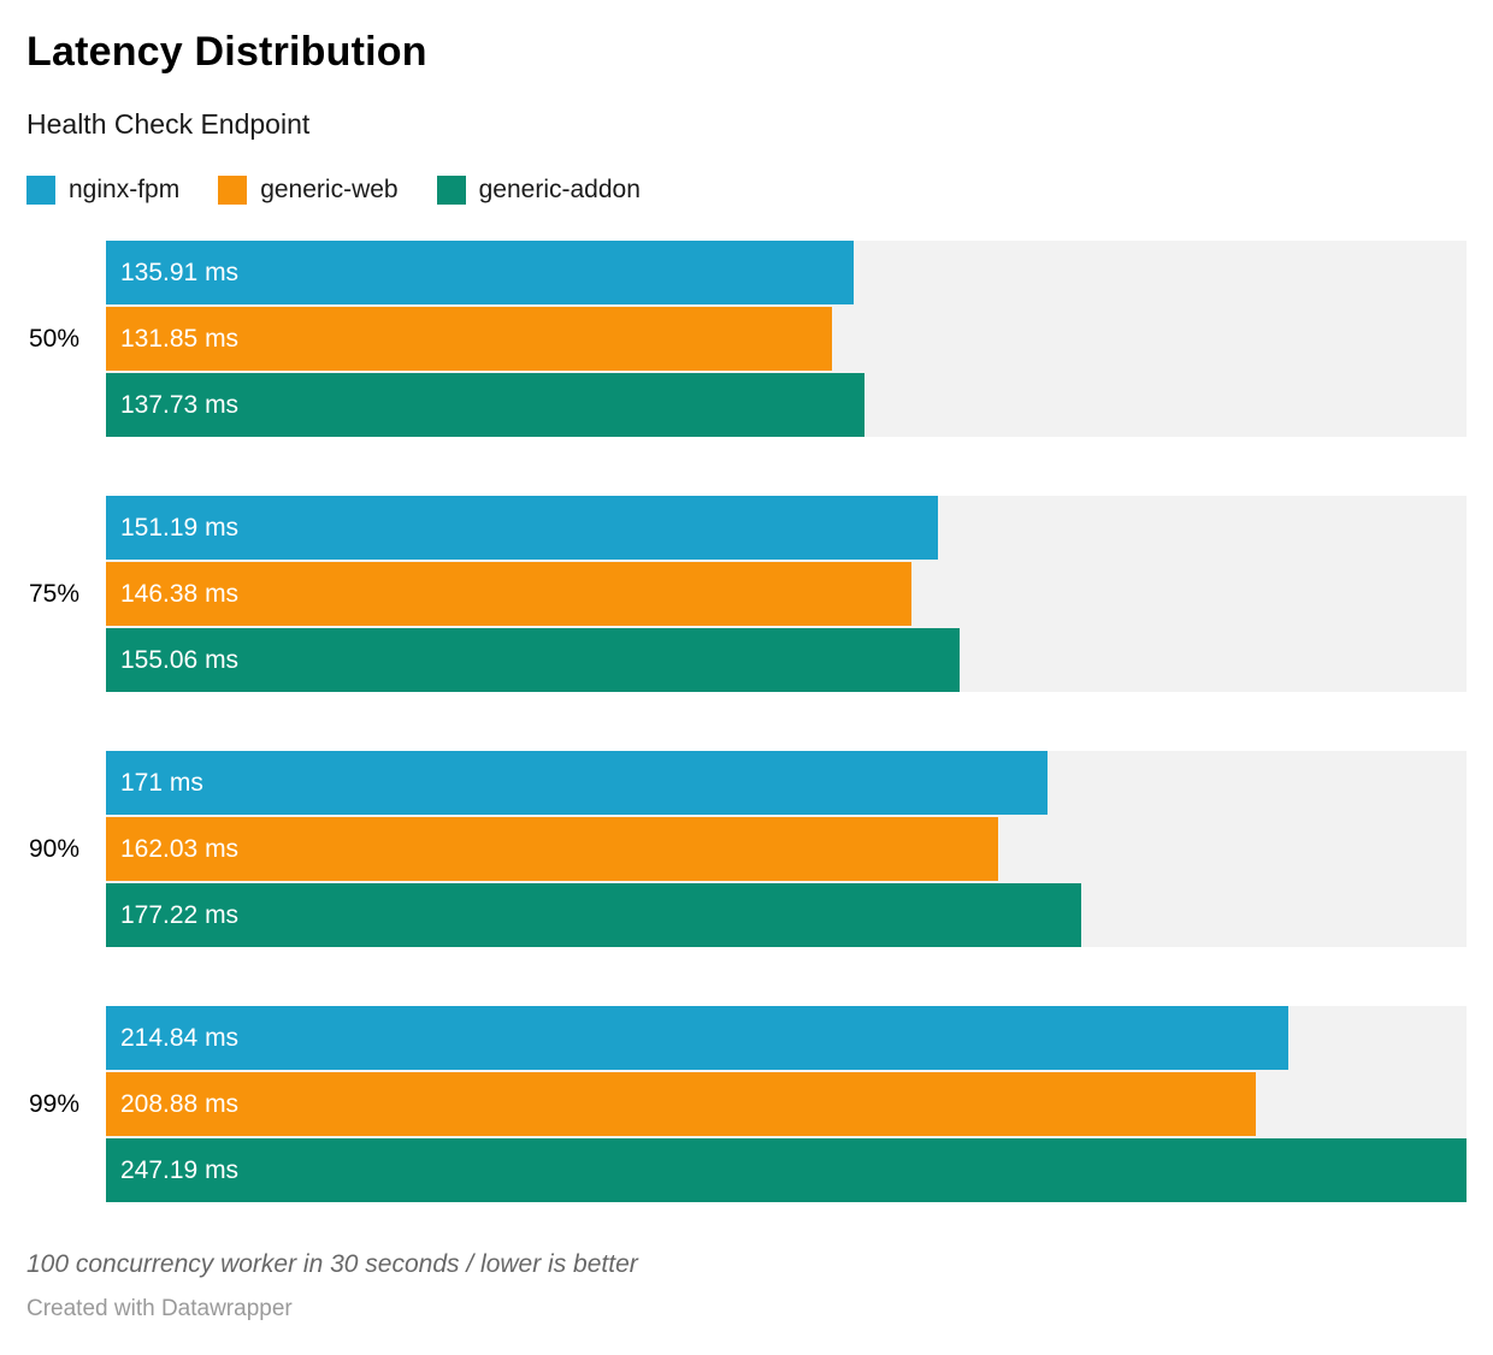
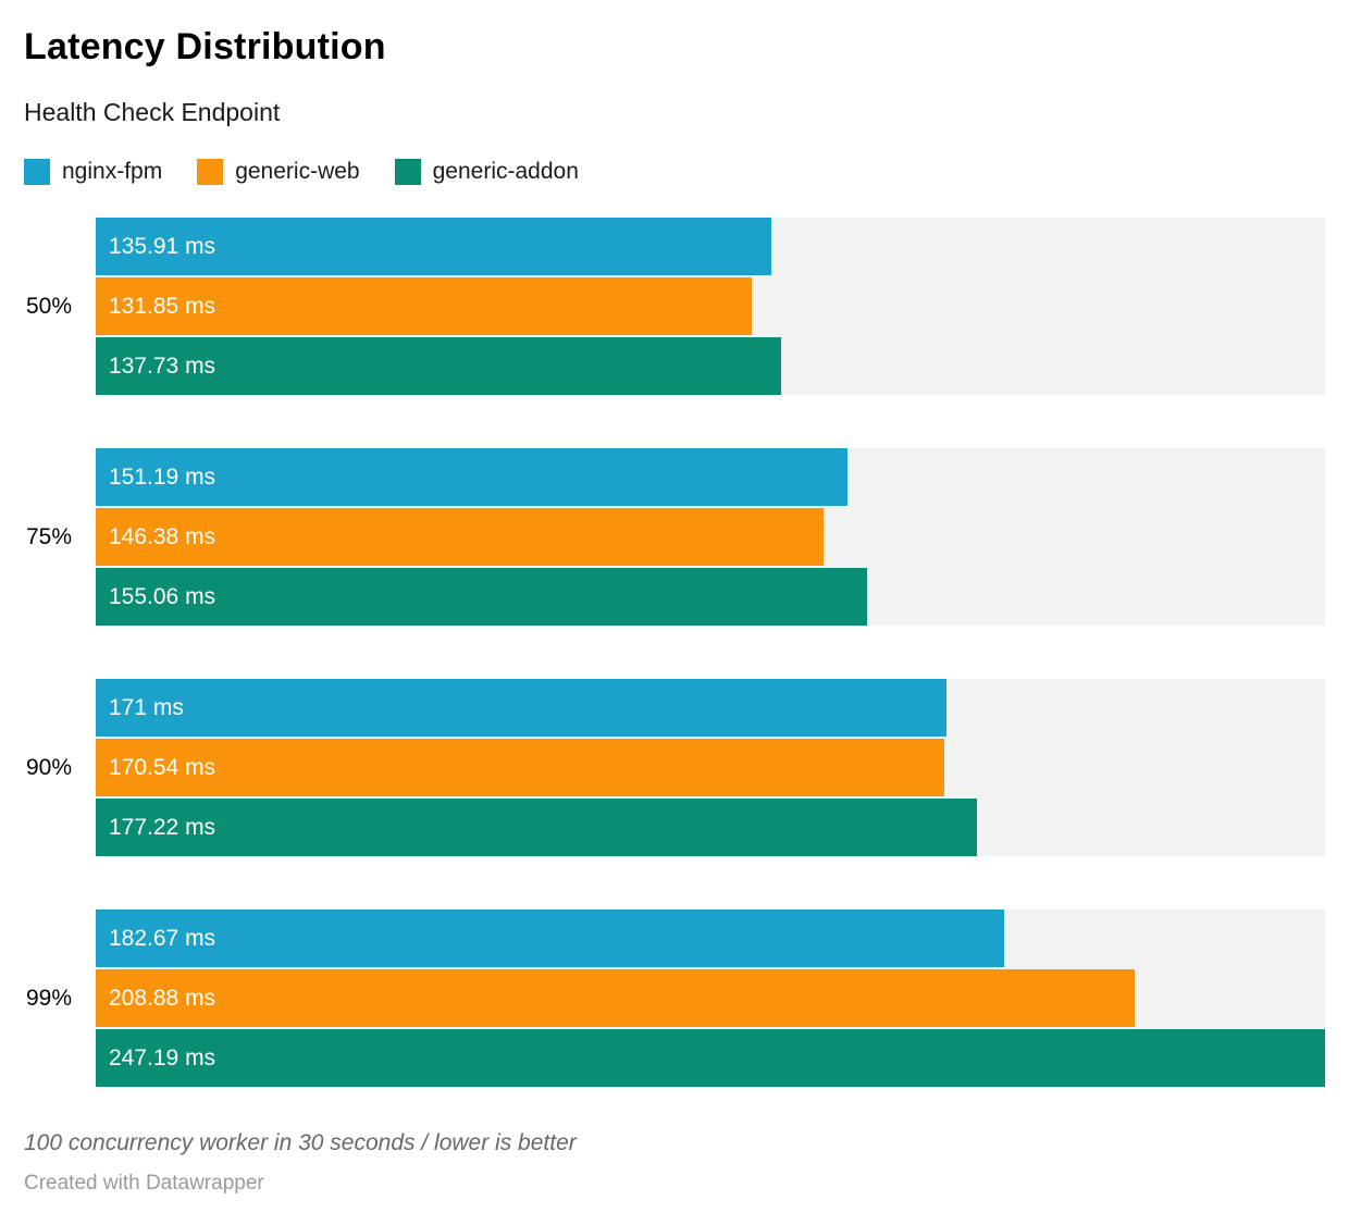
generic-web/90%: 162.03 -> 170.54
nginx-fpm/99%: 214.84 -> 182.67
